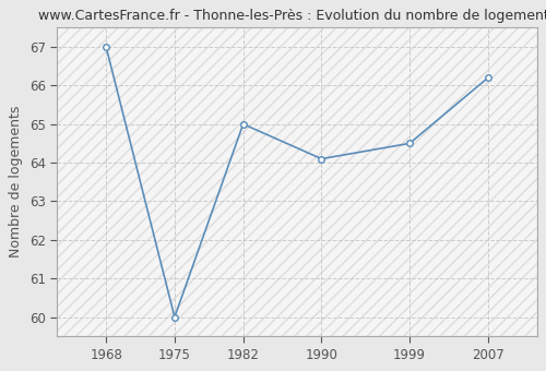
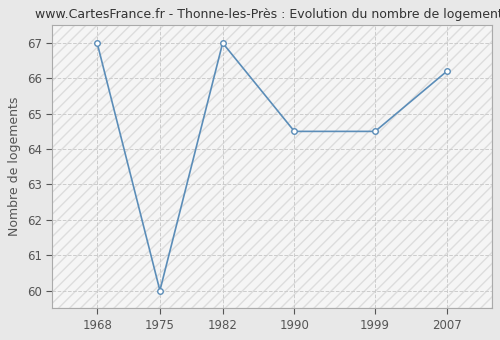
1982: 65.0 -> 67.0
1990: 64.1 -> 64.5
